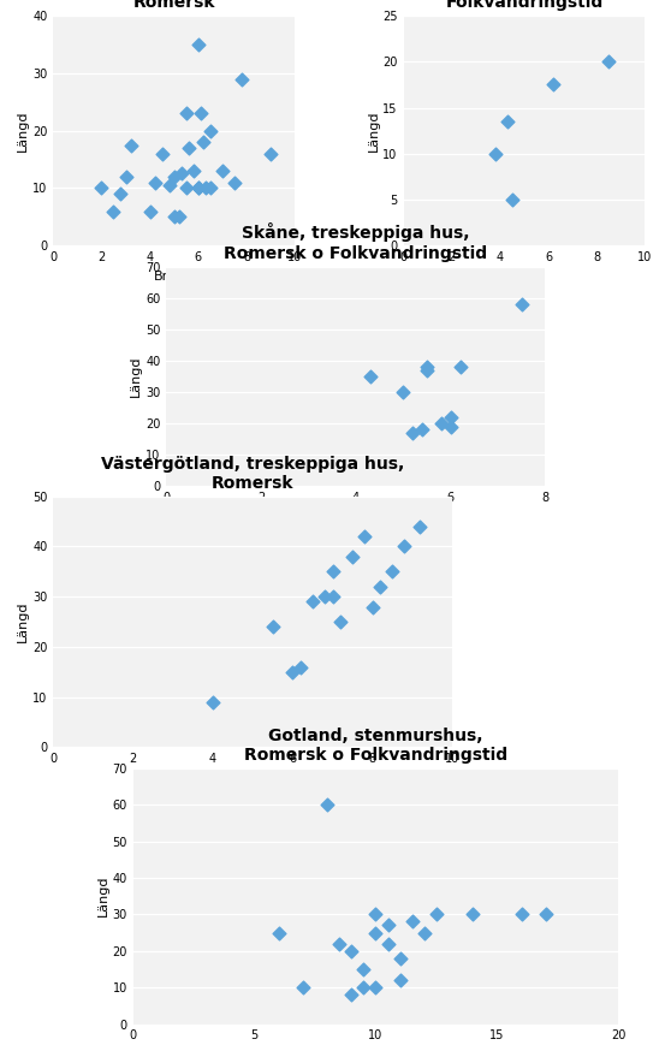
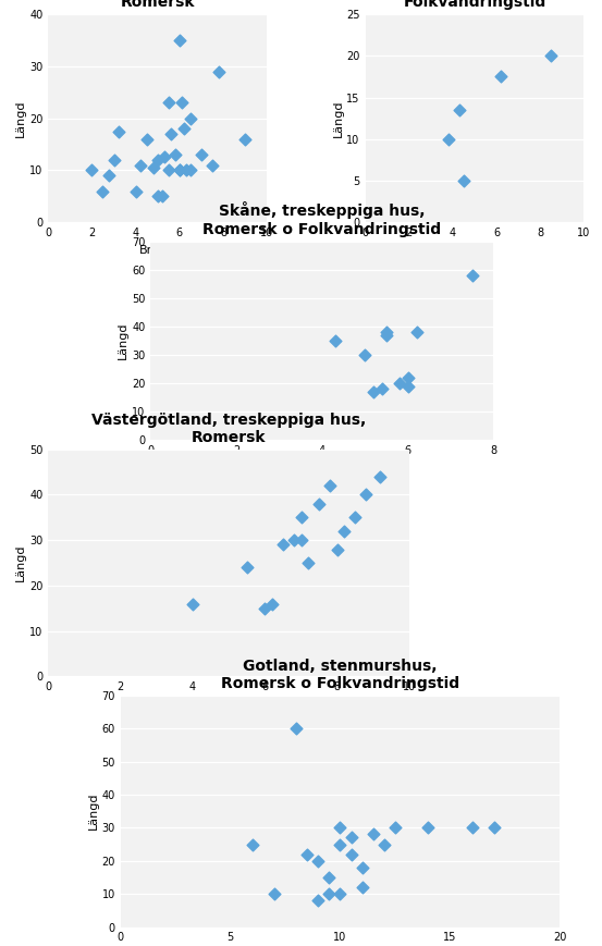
Västergötland, treskeppiga hus, Romersk/4: 9 -> 16
